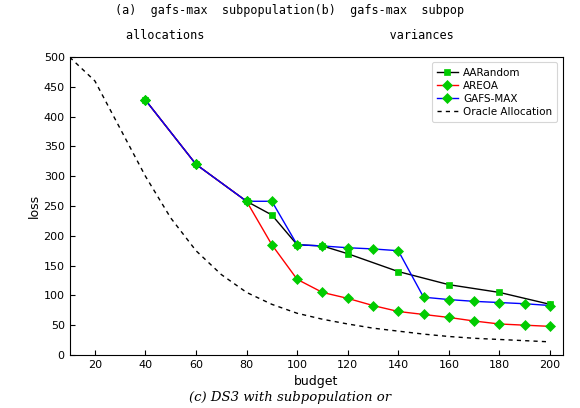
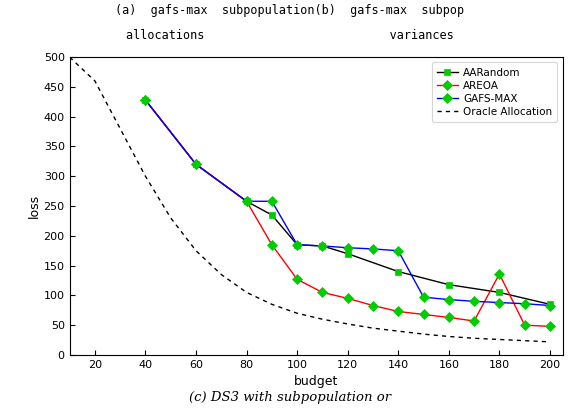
AREOA/180: 52 -> 136
